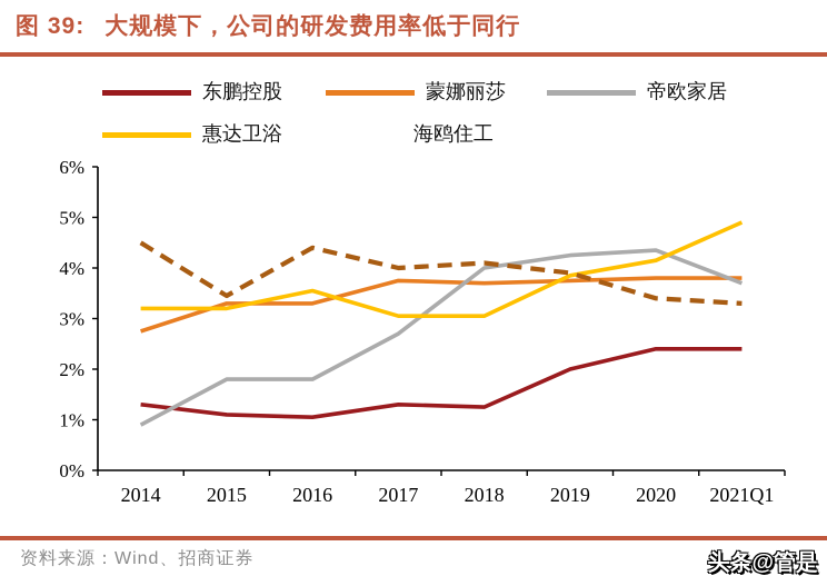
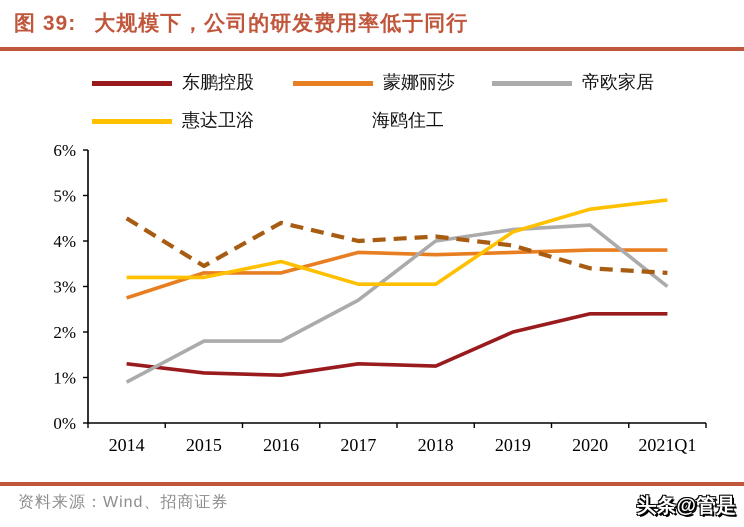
惠达卫浴/2019: 3.9% -> 4.2%
惠达卫浴/2020: 4.2% -> 4.7%
帝欧家居/2021Q1: 3.7% -> 3.0%
